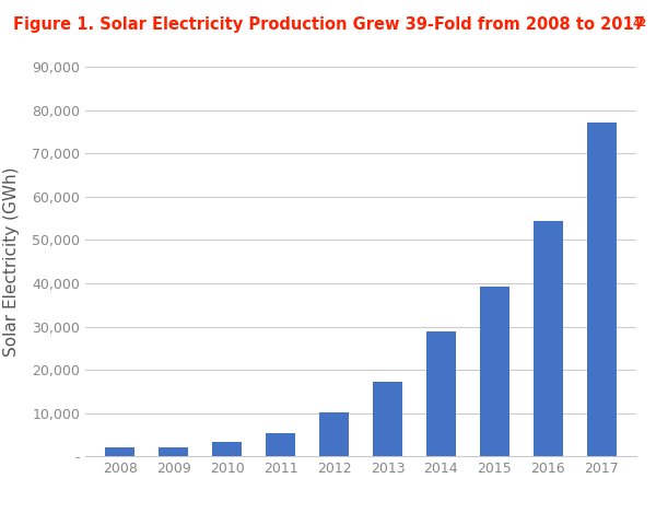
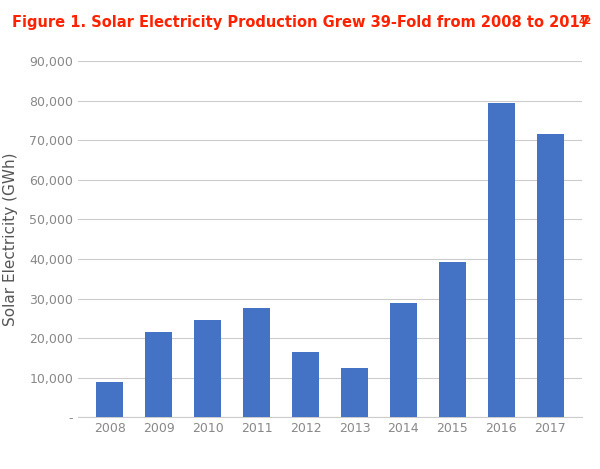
2008: 2,000 -> 9,000
2009: 2,200 -> 21,500
2010: 3,400 -> 24,500
2011: 5,500 -> 27,500
2012: 10,200 -> 16,500
2013: 17,200 -> 12,500
2016: 54,500 -> 79,500
2017: 77,000 -> 71,500
